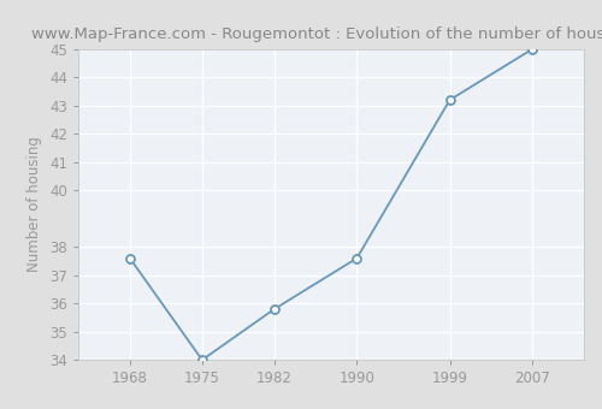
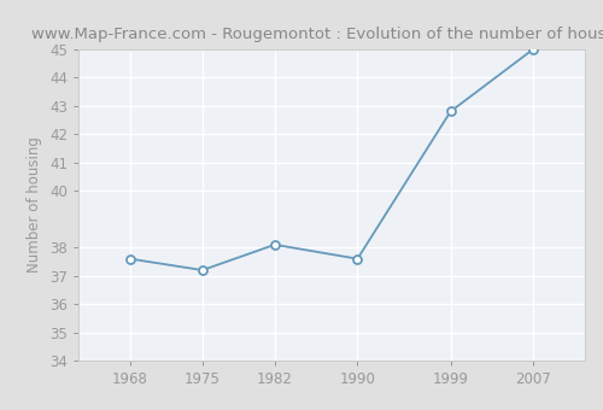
1975: 34.0 -> 37.2
1982: 35.8 -> 38.1
1999: 43.2 -> 42.8
